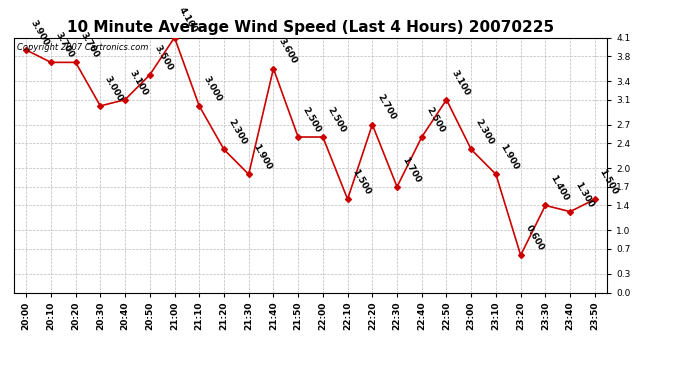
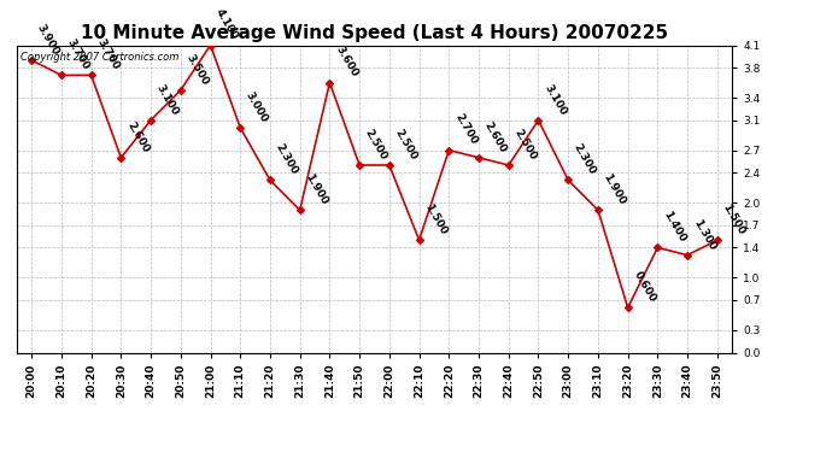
20:30: 3.000 -> 2.600
22:30: 1.700 -> 2.600
